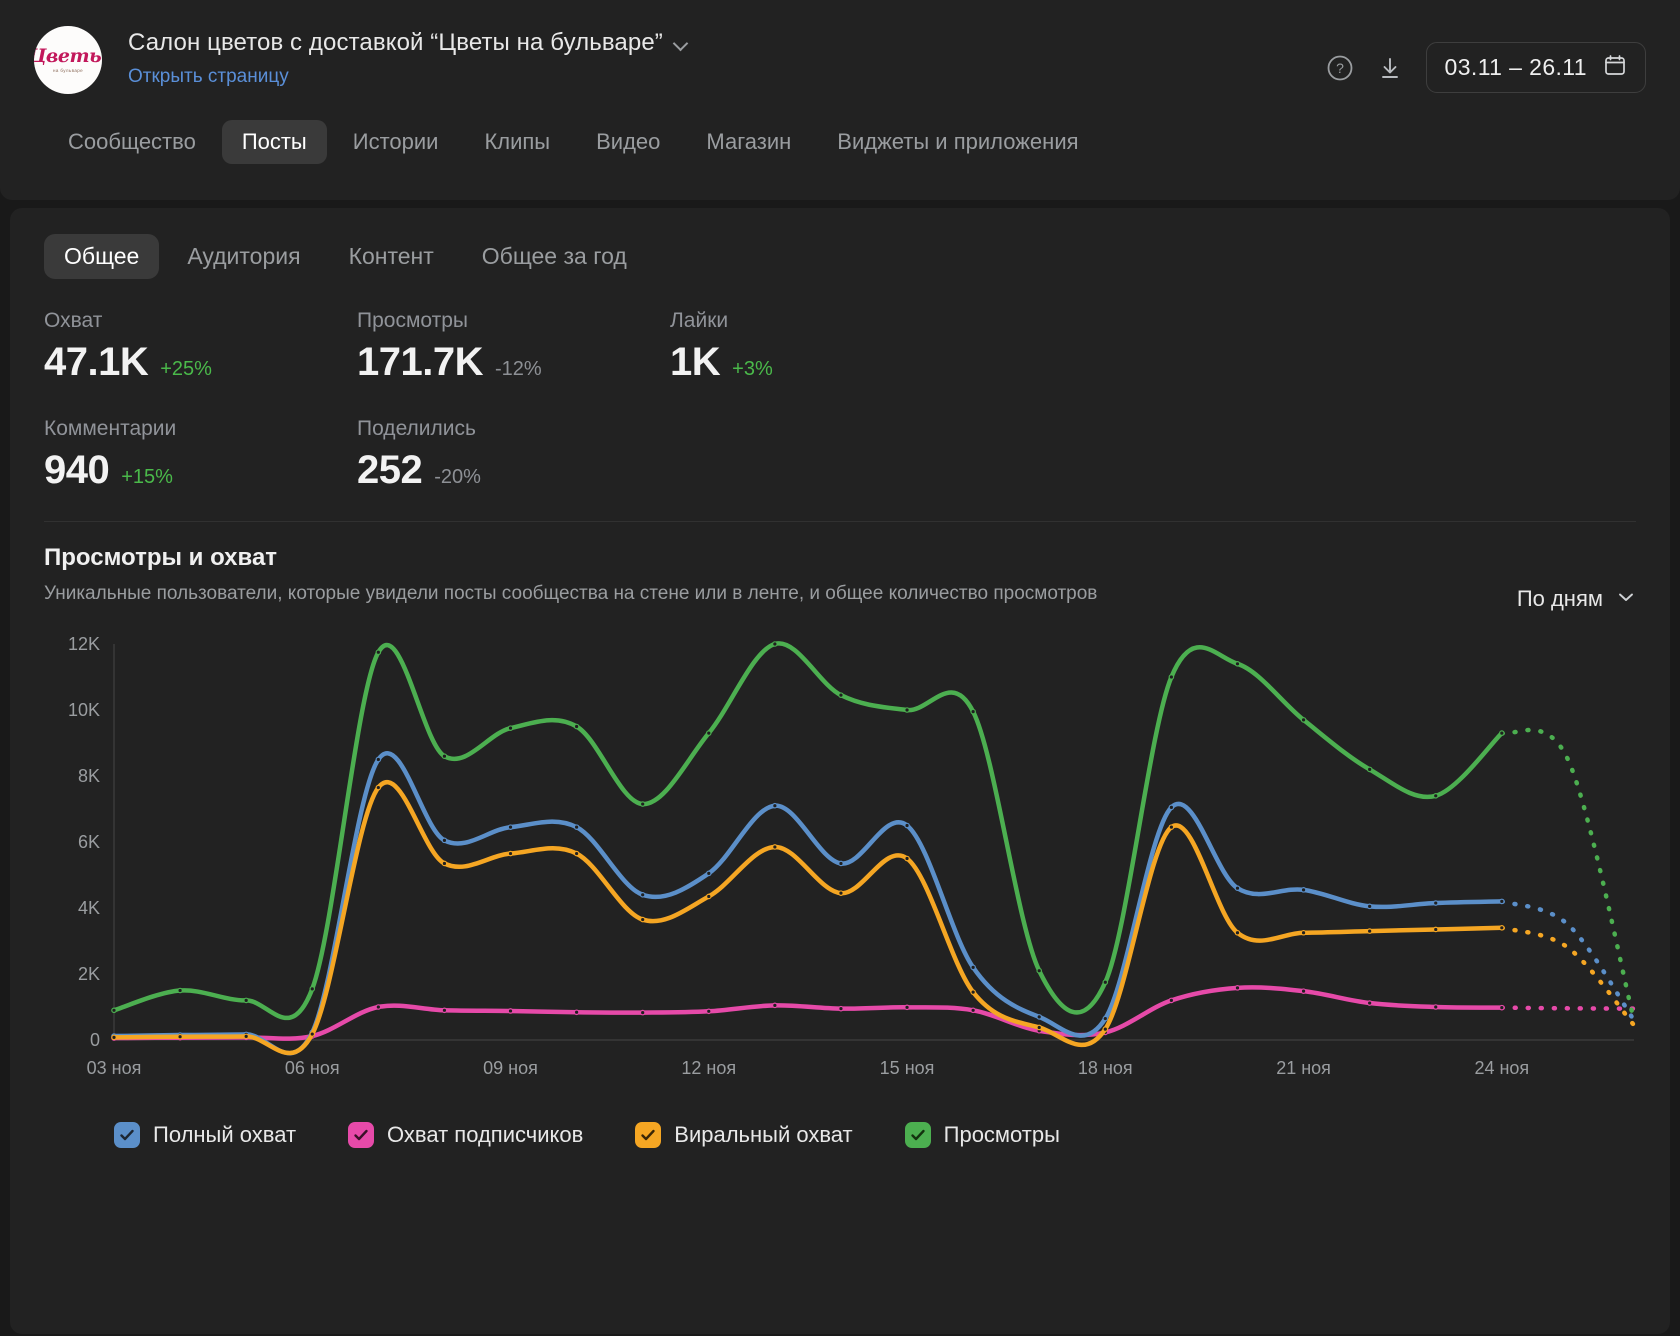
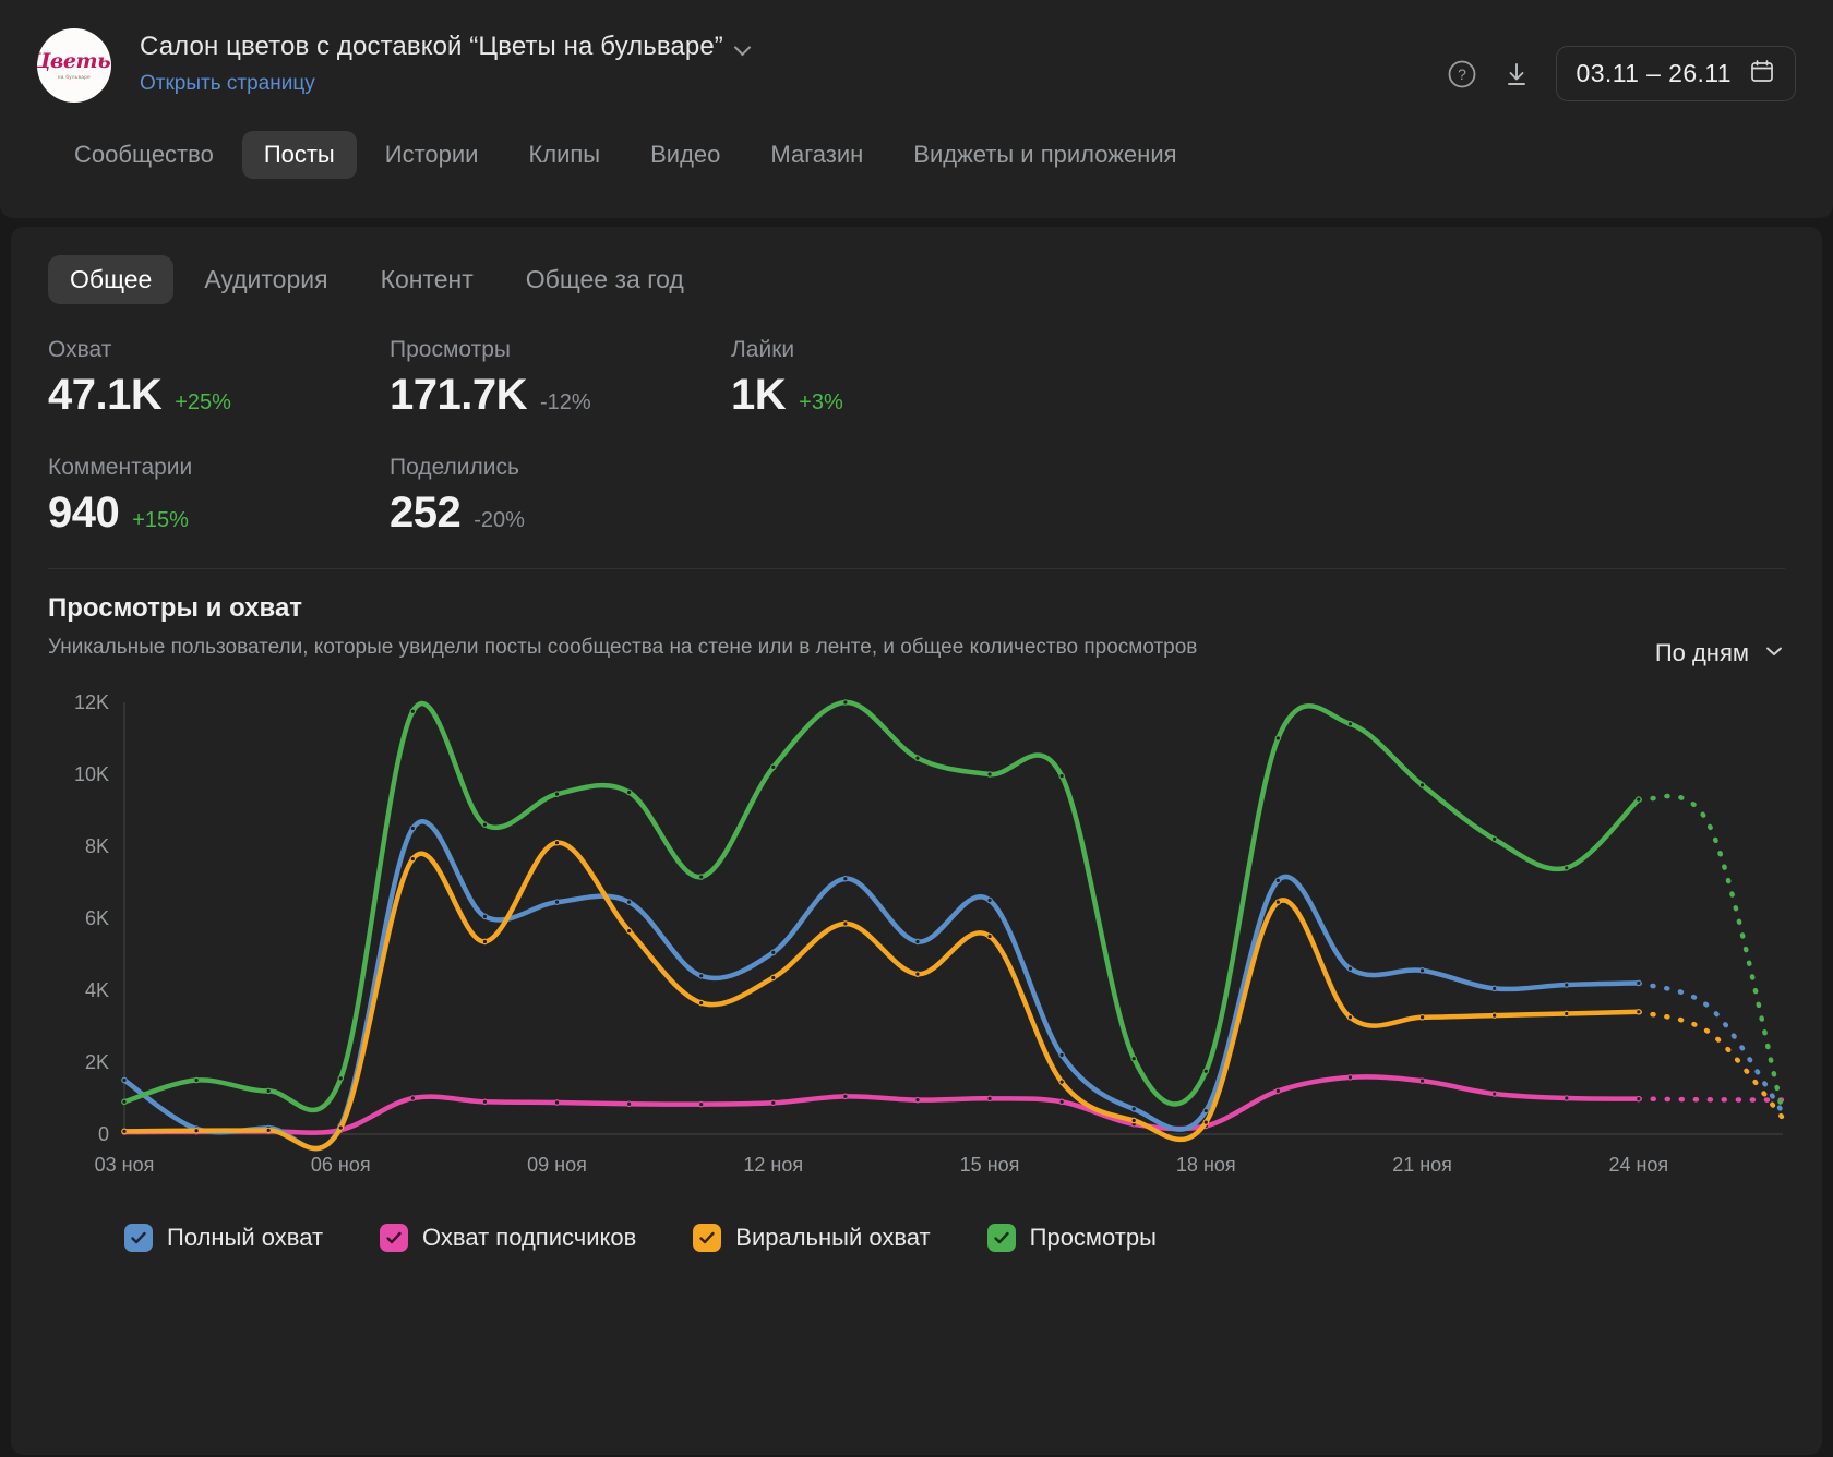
Полный охват/03 ноя: 0.1K -> 1.5K
Виральный охват/09 ноя: 5.6K -> 8.1K
Просмотры/12 ноя: 9.3K -> 10.2K
